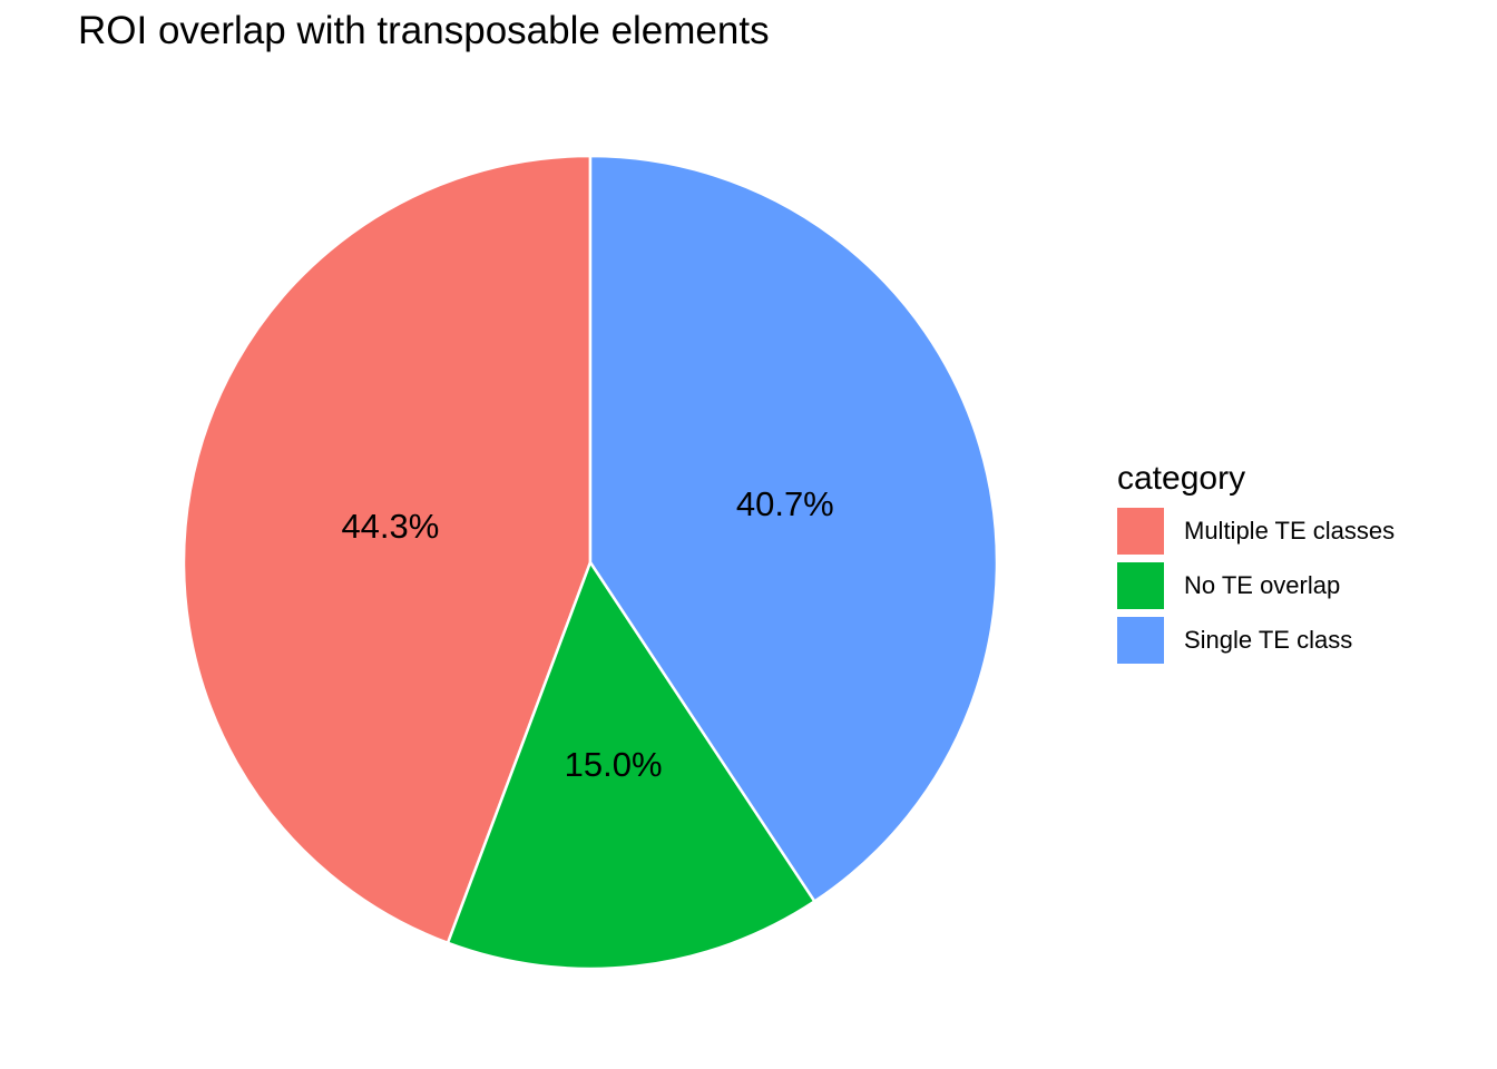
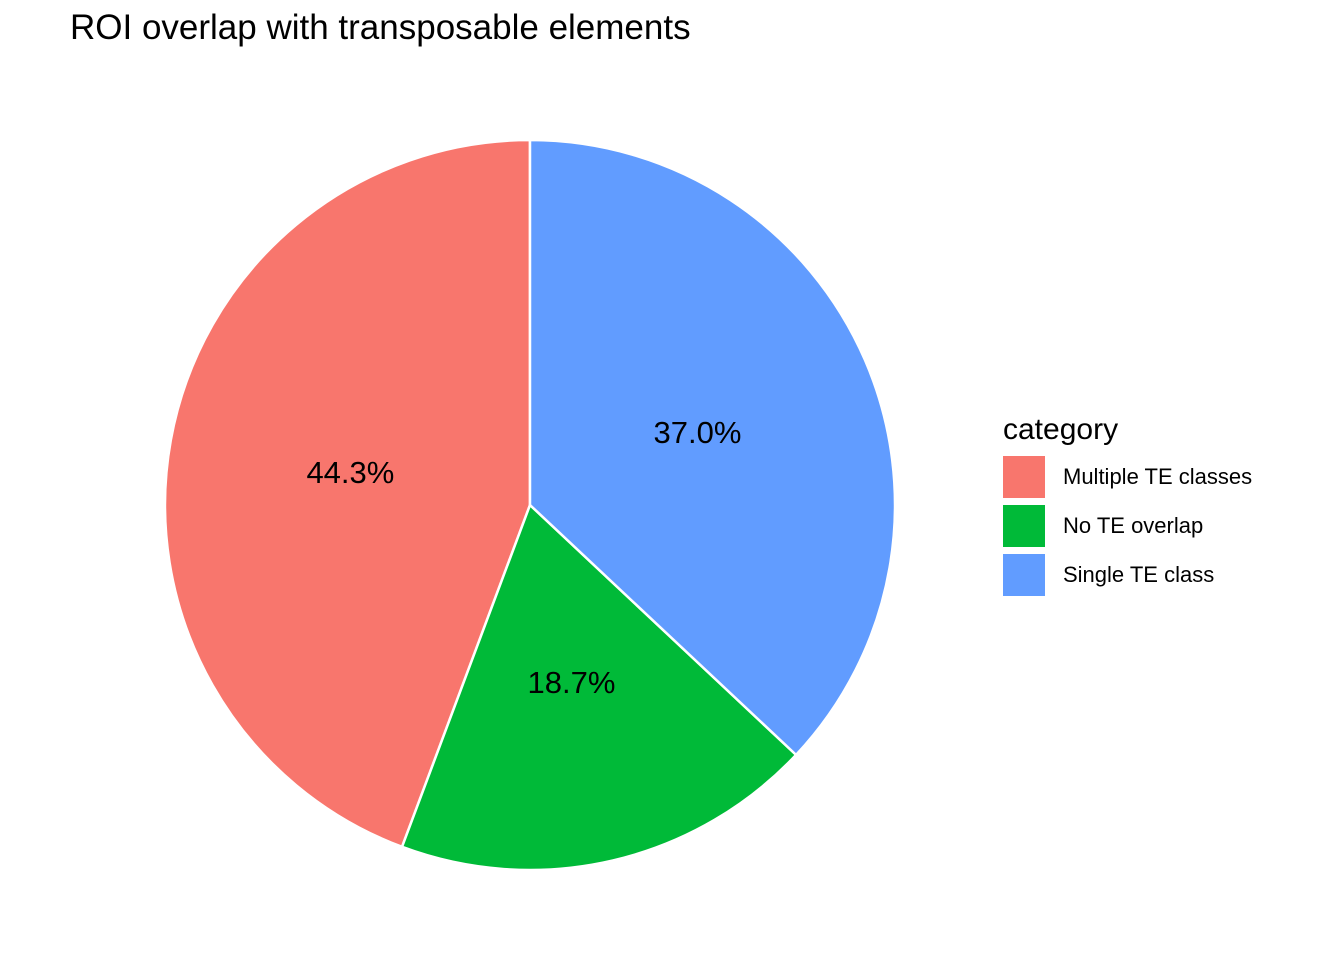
No TE overlap: 15.0% -> 18.7%
Single TE class: 40.7% -> 37.0%
